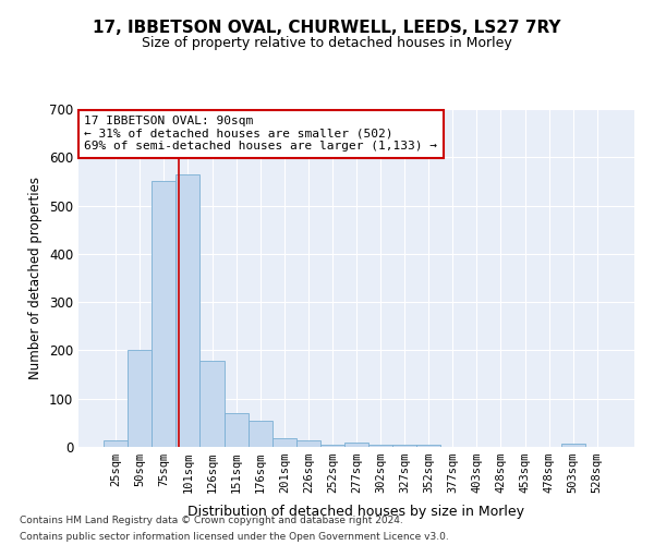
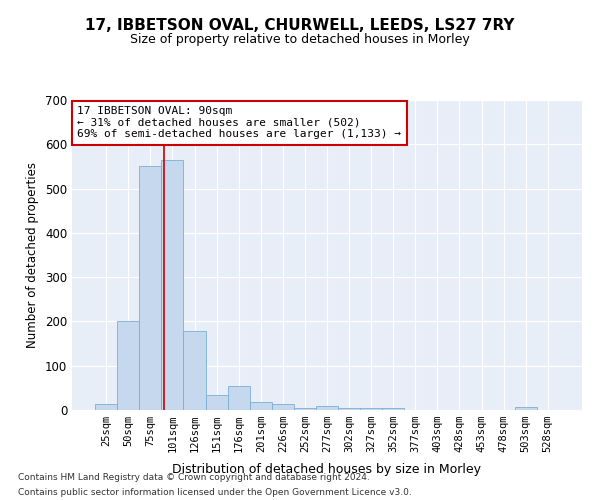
151sqm: 70 -> 35
